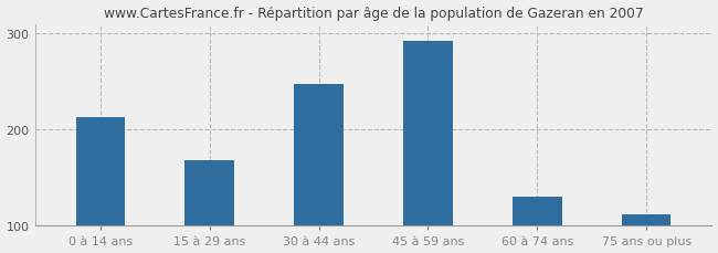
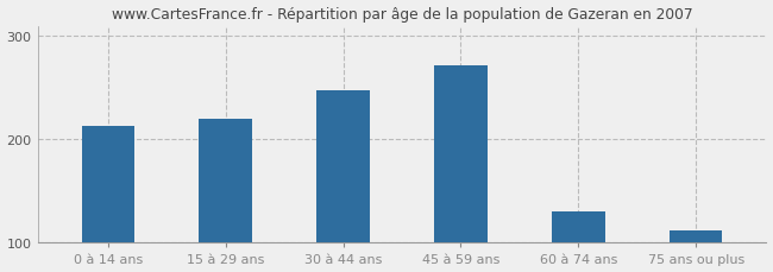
15 à 29 ans: 168 -> 220
45 à 59 ans: 292 -> 272
